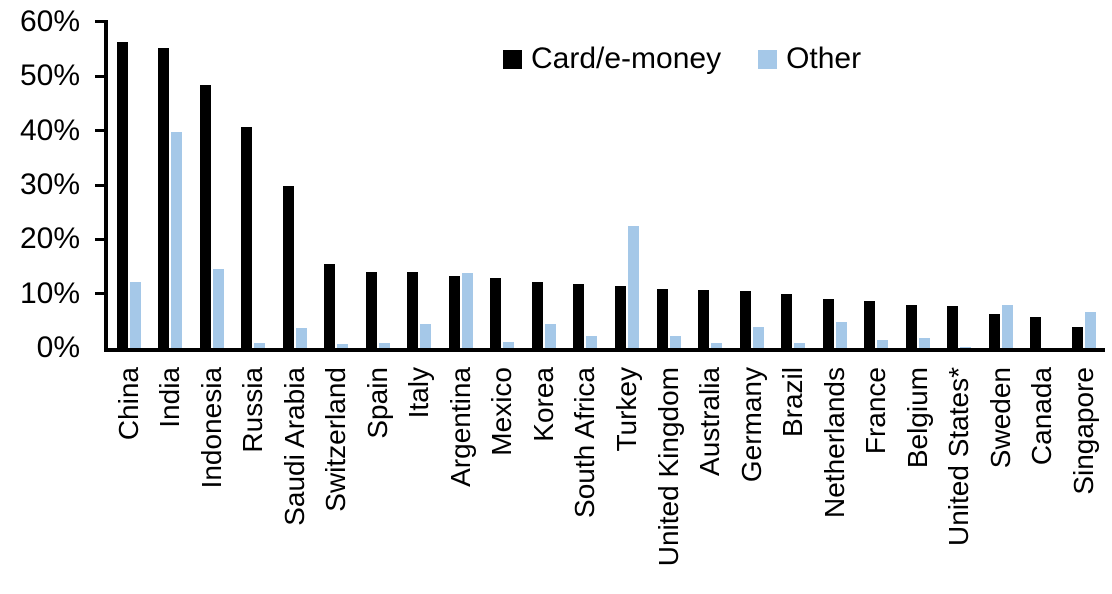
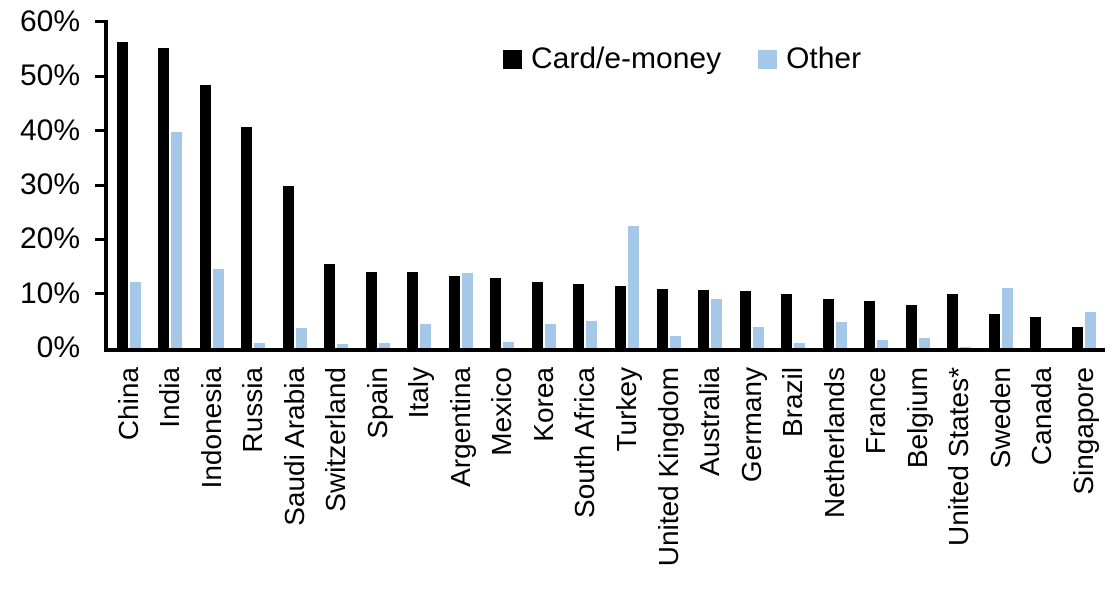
Other/South Africa: 2% -> 5%
Other/Australia: 1% -> 9%
Card/e-money/United States*: 8% -> 10%
Other/Sweden: 8% -> 11%
